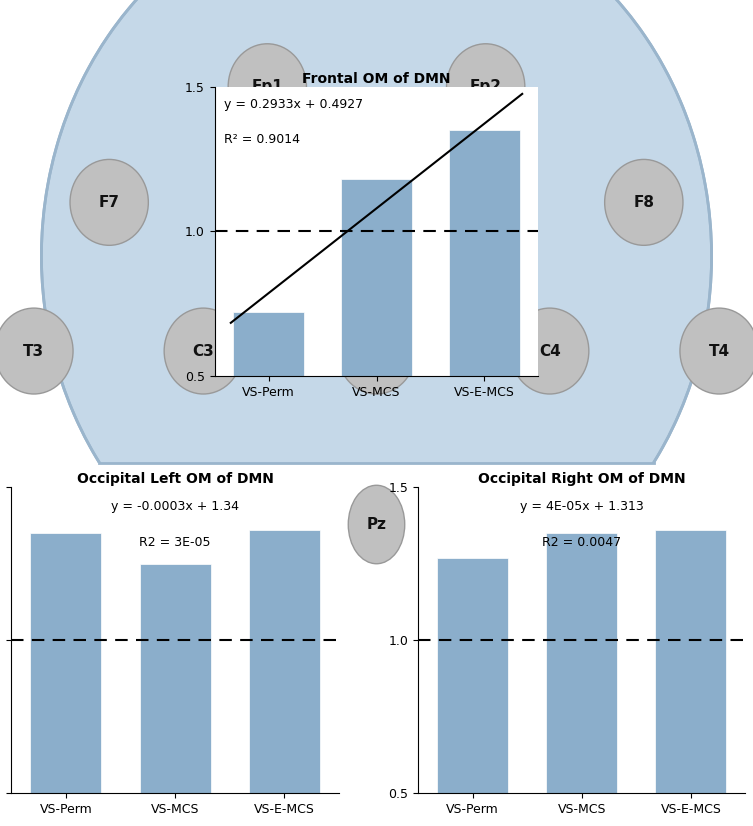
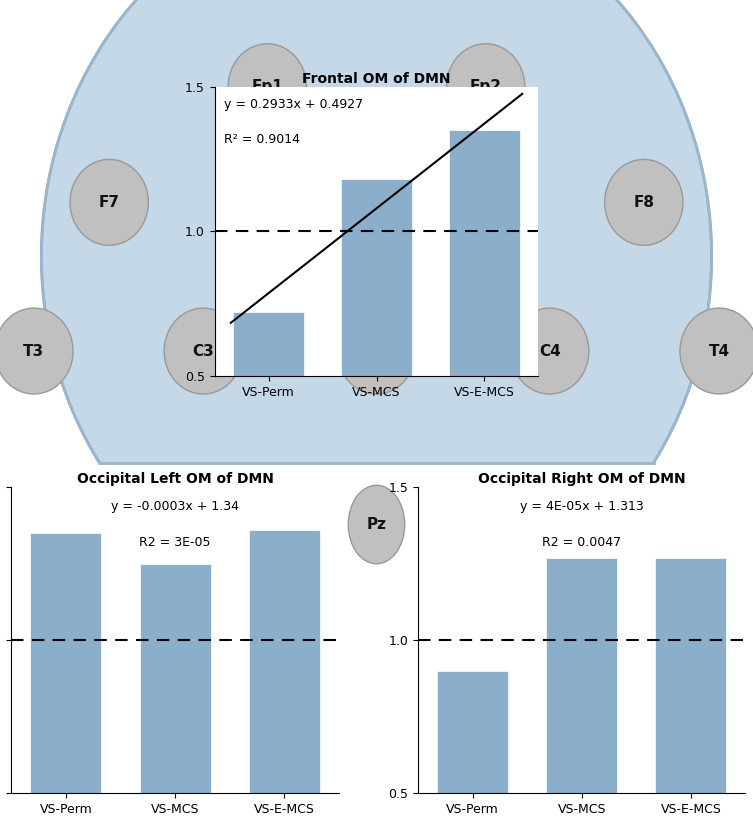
Occipital Right OM of DMN/VS-Perm: 1.27 -> 0.90
Occipital Right OM of DMN/VS-MCS: 1.35 -> 1.27
Occipital Right OM of DMN/VS-E-MCS: 1.36 -> 1.27
